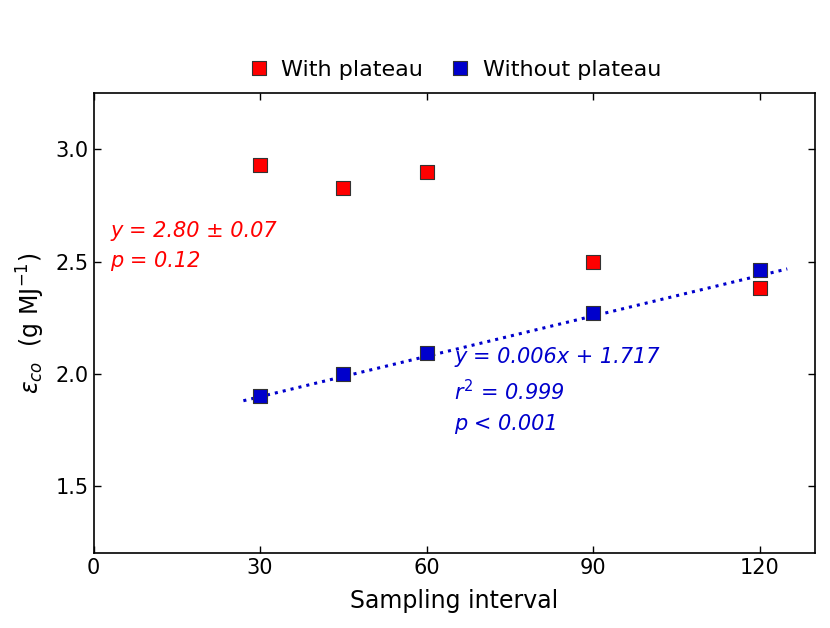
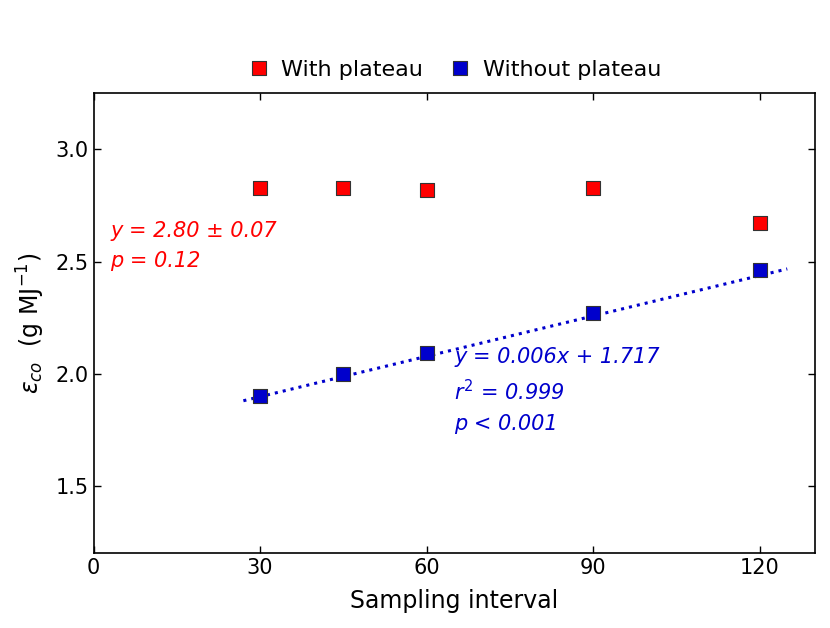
With plateau/30: 2.93 -> 2.83
With plateau/60: 2.90 -> 2.82
With plateau/90: 2.50 -> 2.83
With plateau/120: 2.38 -> 2.67
